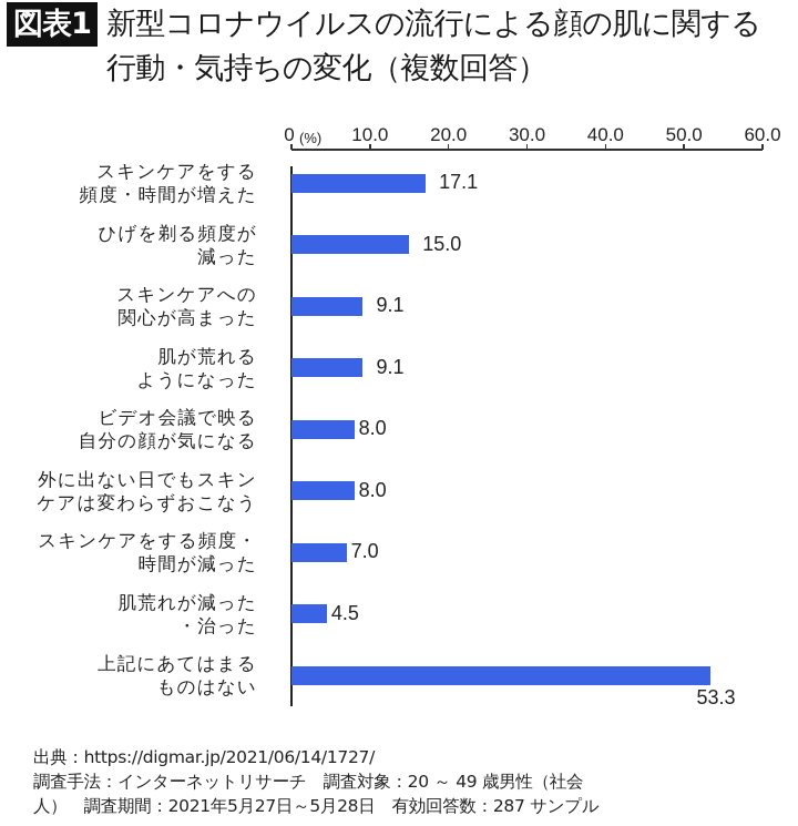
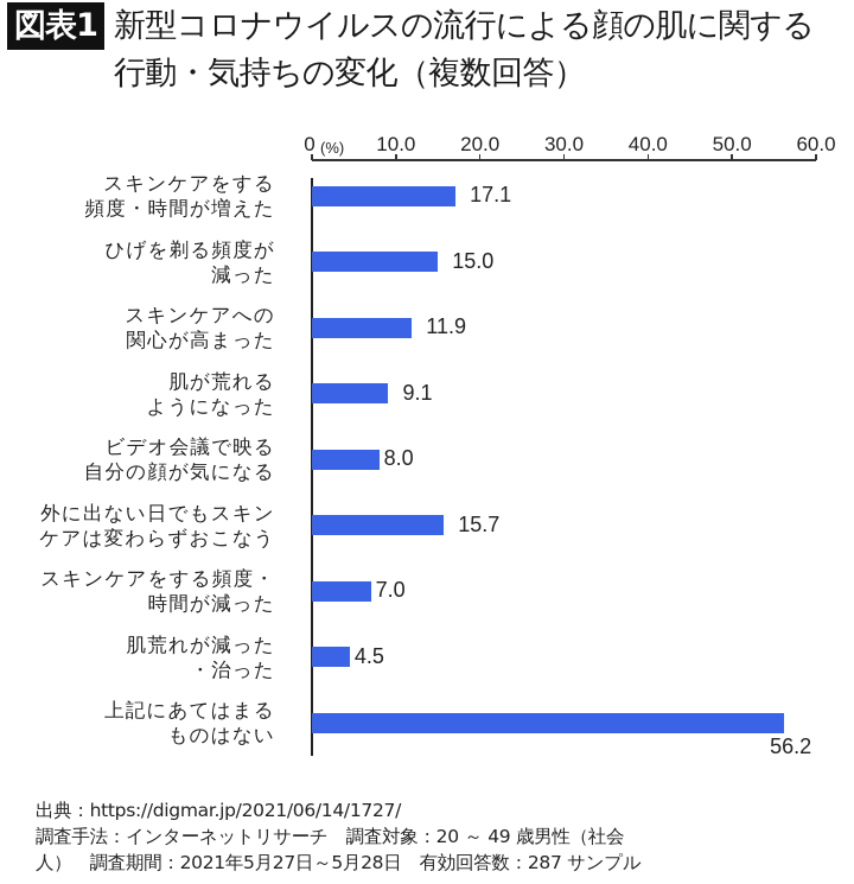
スキンケアへの関心が高まった: 9.1 -> 11.9
外に出ない日でもスキンケアは変わらずおこなう: 8.0 -> 15.7
上記にあてはまるものはない: 53.3 -> 56.2
